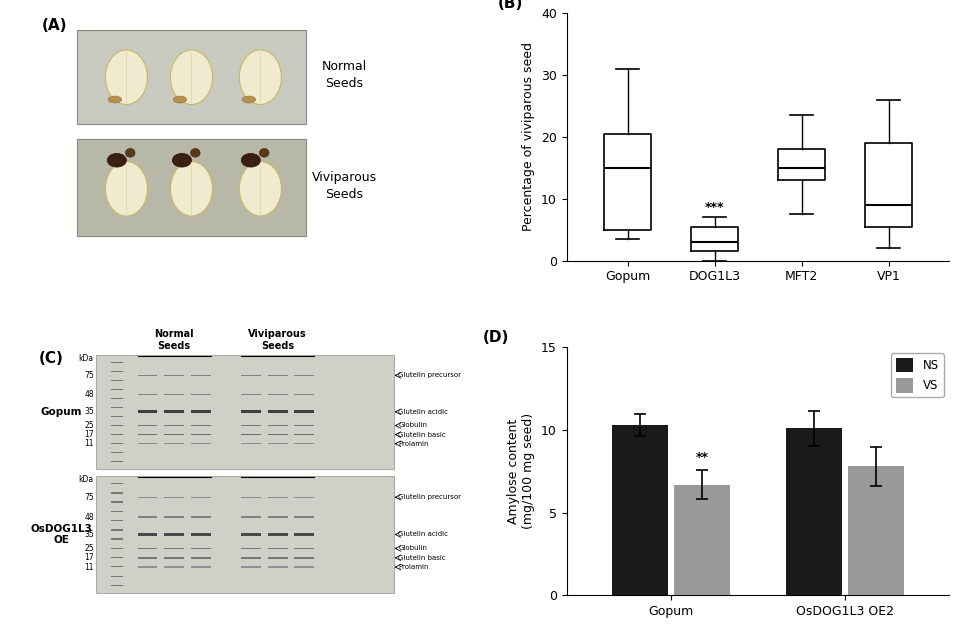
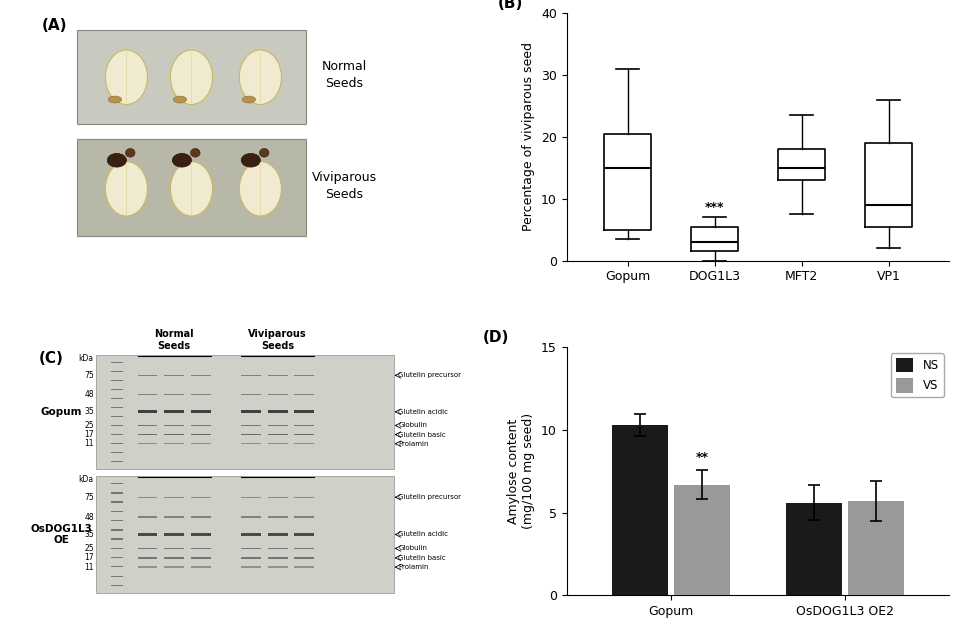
NS/OsDOG1L3 OE2: 10.1 -> 5.6
VS/OsDOG1L3 OE2: 7.8 -> 5.7
